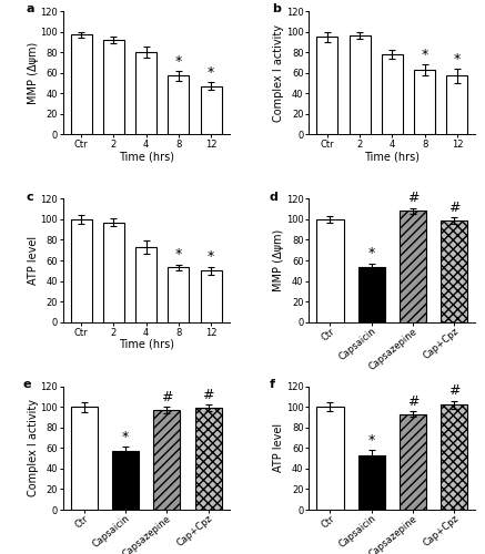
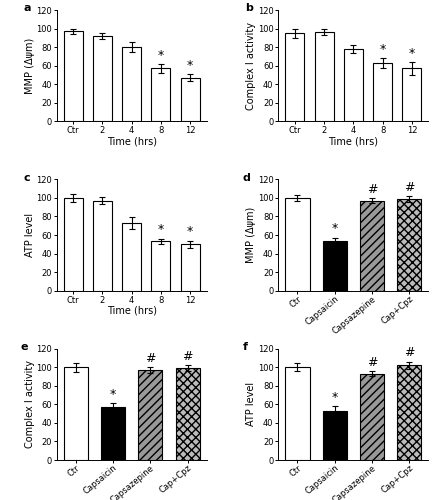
Capsazepine: 108 -> 97
